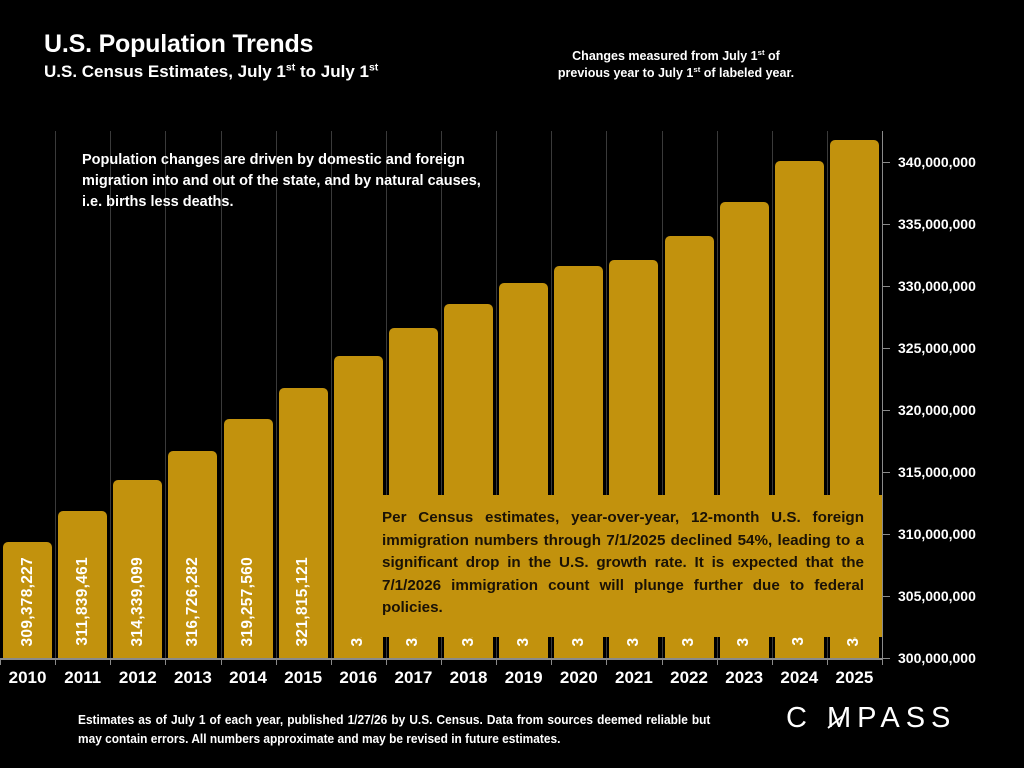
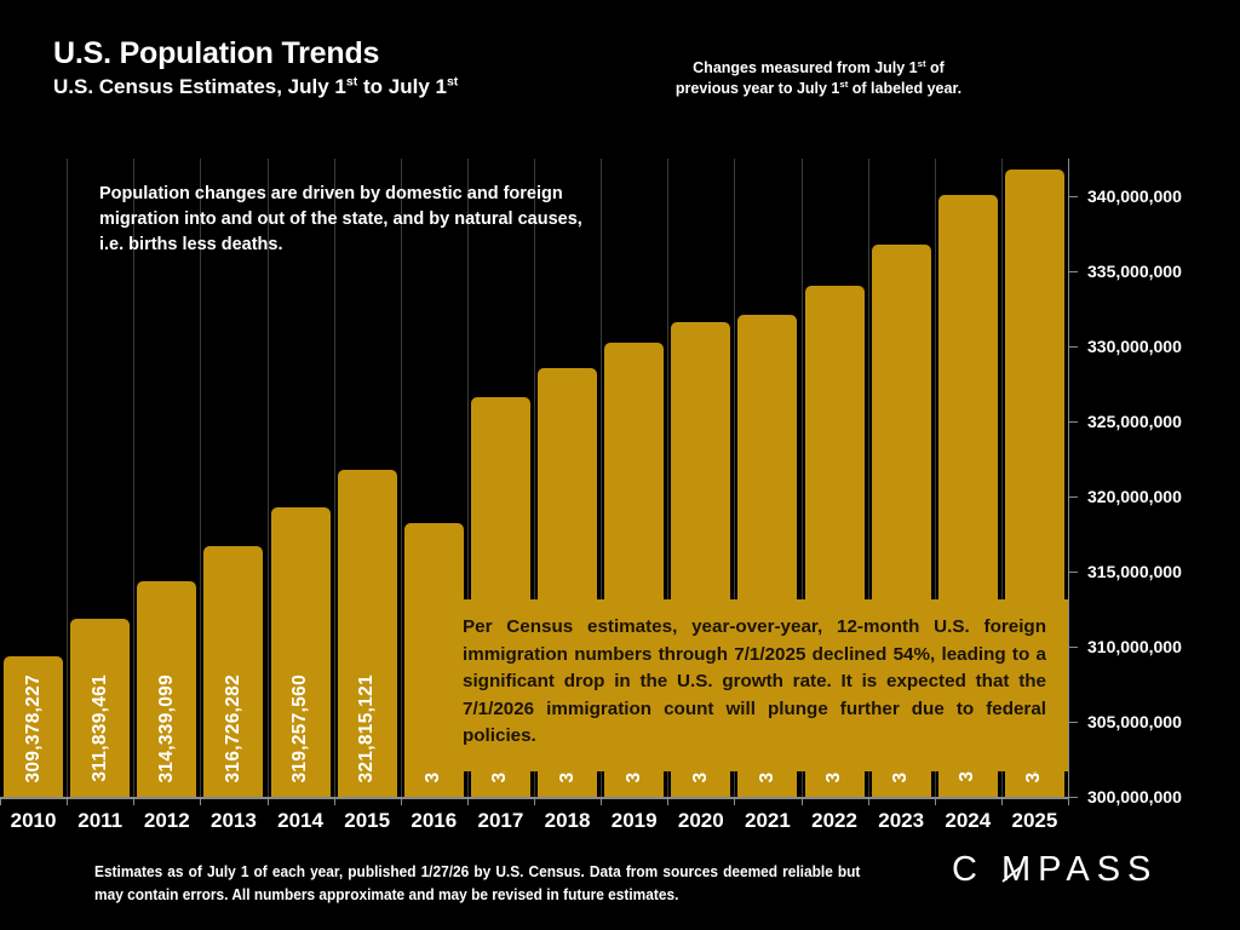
2016: 324,353,340 -> 318,240,620
